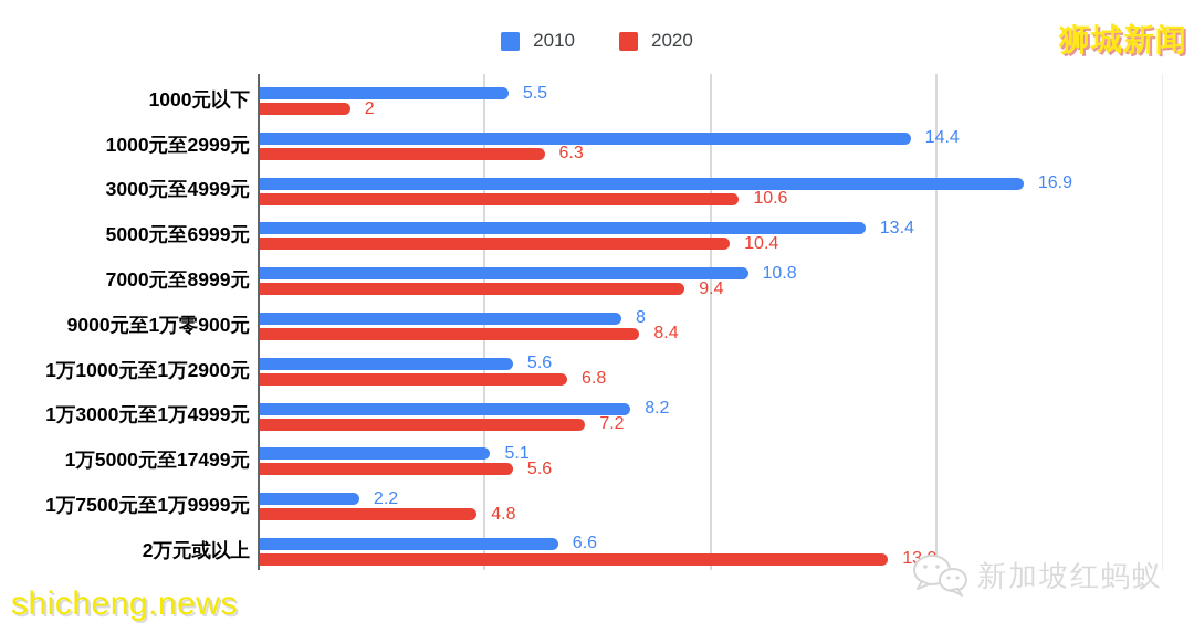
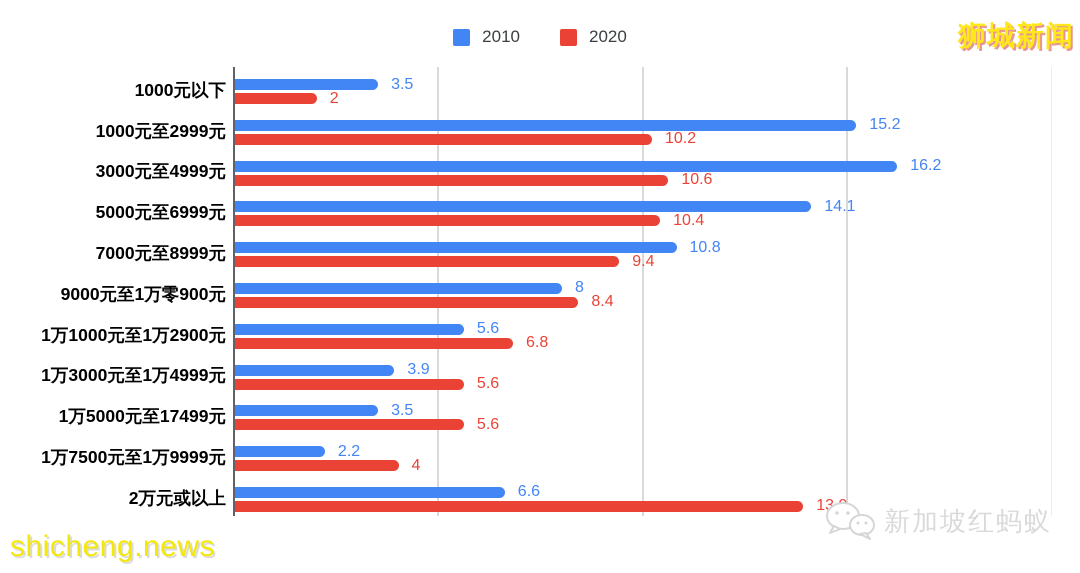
2010/1000元以下: 5.5 -> 3.5
2010/1000元至2999元: 14.4 -> 15.2
2020/1000元至2999元: 6.3 -> 10.2
2010/3000元至4999元: 16.9 -> 16.2
2010/5000元至6999元: 13.4 -> 14.1
2010/1万3000元至1万4999元: 8.2 -> 3.9
2020/1万3000元至1万4999元: 7.2 -> 5.6
2010/1万5000元至17499元: 5.1 -> 3.5
2020/1万7500元至1万9999元: 4.8 -> 4
